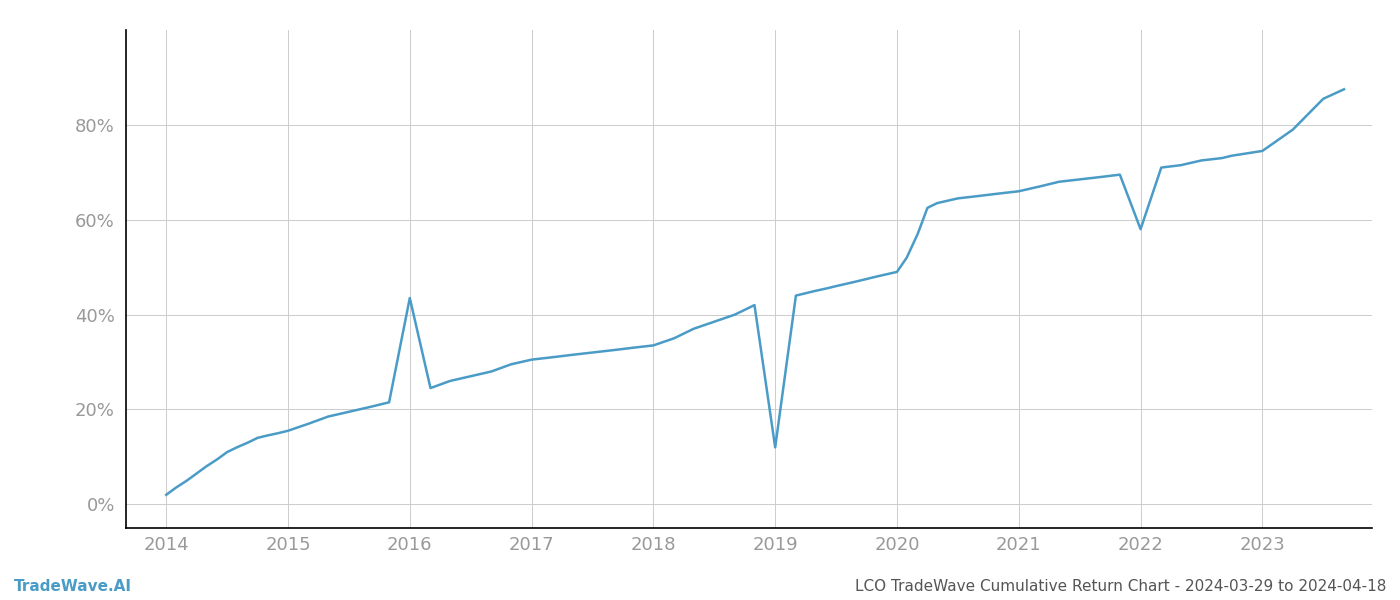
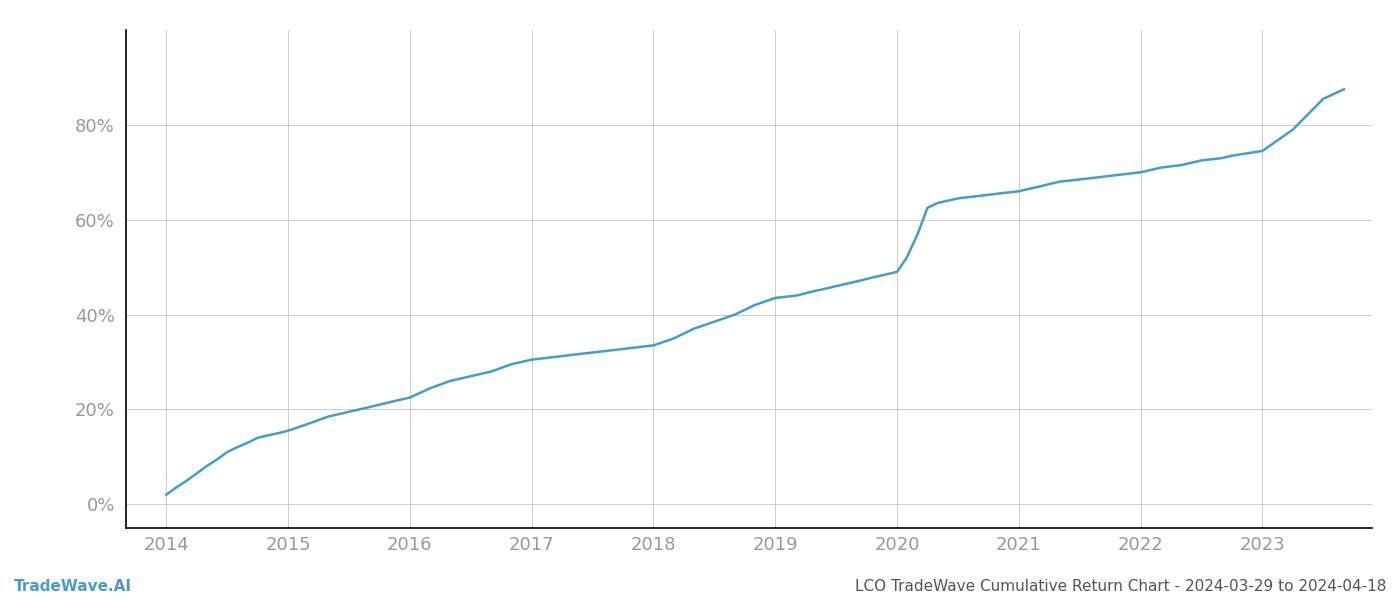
2016: 43.5% -> 22.5%
2019: 12.0% -> 43.5%
2022: 58.0% -> 70.0%
